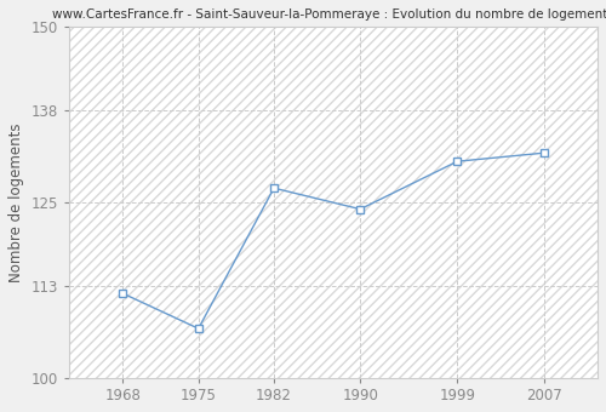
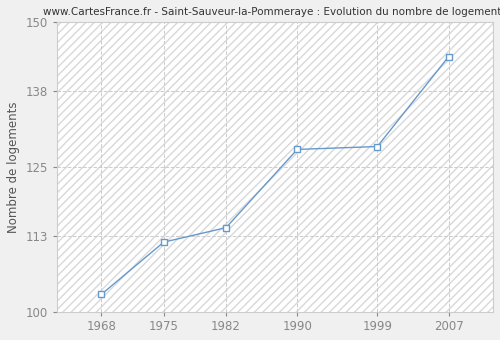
1968: 112.0 -> 103.0
1975: 107.0 -> 112.0
1982: 127.0 -> 114.5
1990: 124.0 -> 128.0
1999: 130.8 -> 128.5
2007: 132.0 -> 144.0
